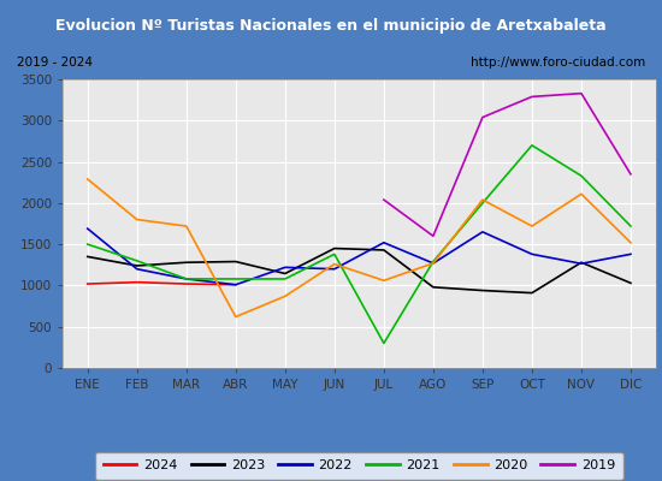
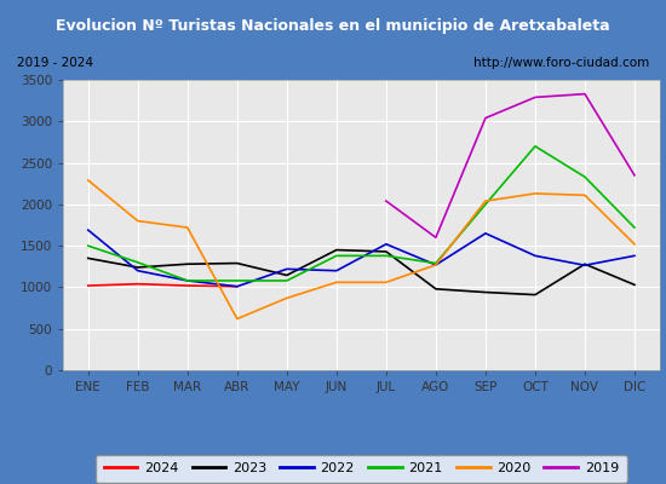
2020/JUN: 1260 -> 1060
2021/JUL: 300 -> 1380
2020/OCT: 1720 -> 2130
